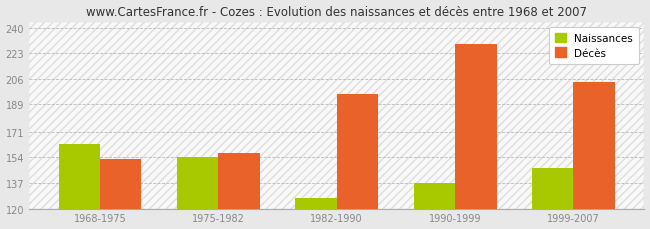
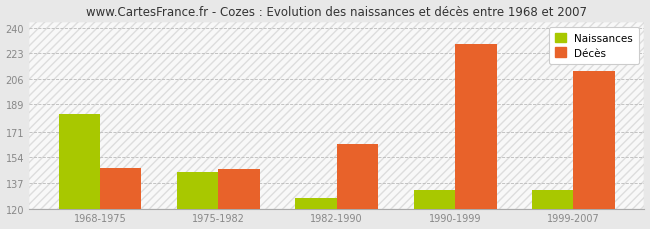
Naissances/1968-1975: 163 -> 183
Décès/1968-1975: 153 -> 147
Naissances/1975-1982: 154 -> 144
Décès/1975-1982: 157 -> 146
Décès/1982-1990: 196 -> 163
Naissances/1990-1999: 137 -> 132
Naissances/1999-2007: 147 -> 132
Décès/1999-2007: 204 -> 211
